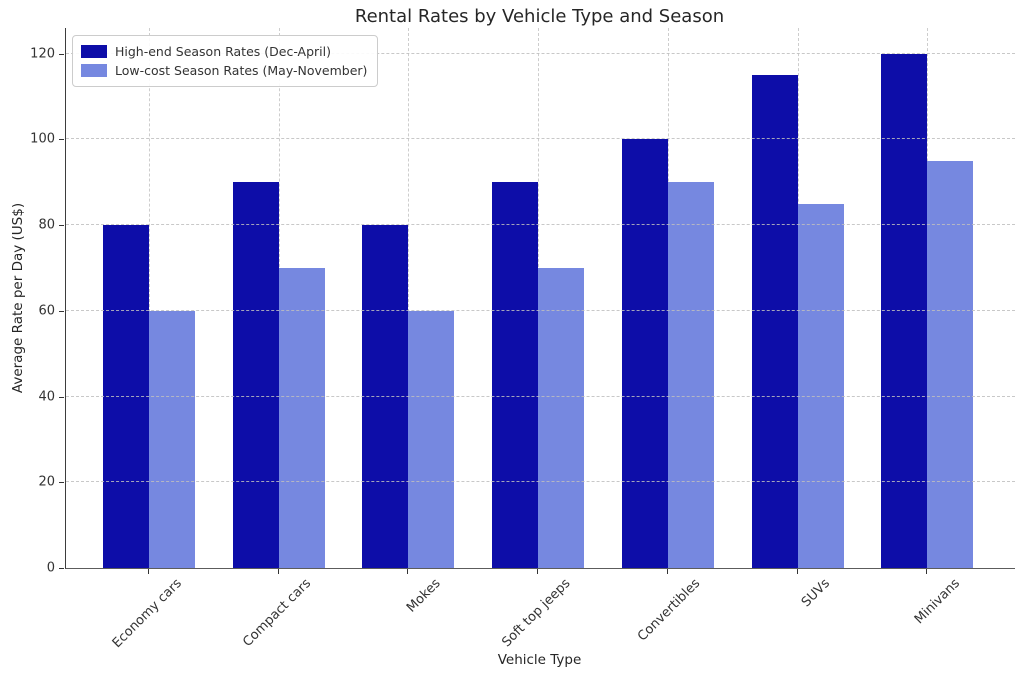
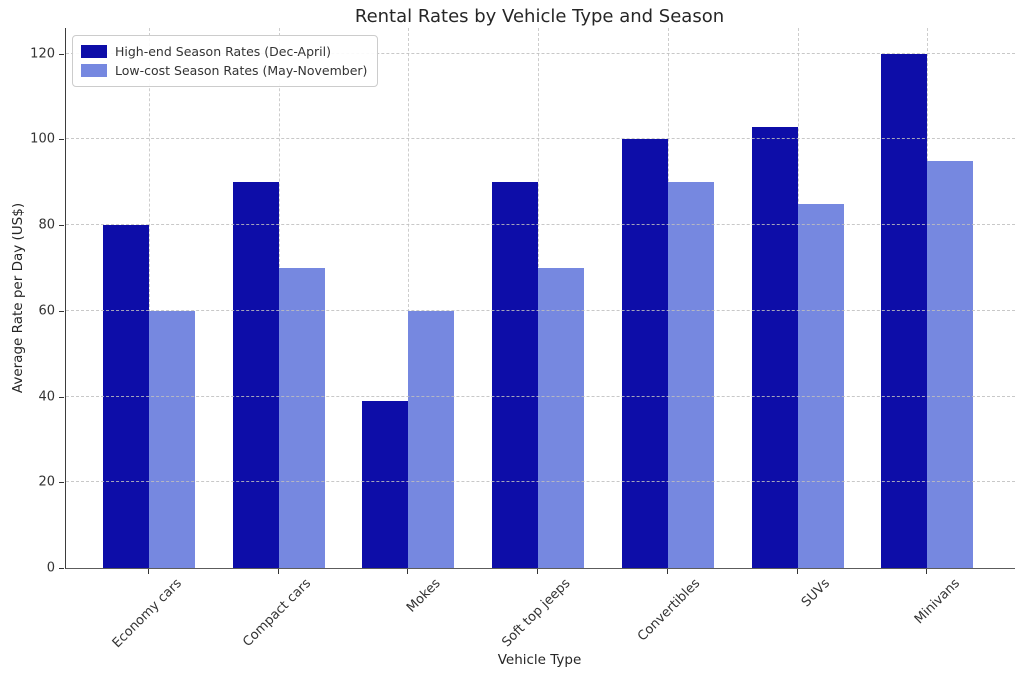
High-end Season Rates (Dec-April)/Mokes: 80 -> 39
High-end Season Rates (Dec-April)/SUVs: 115 -> 103
